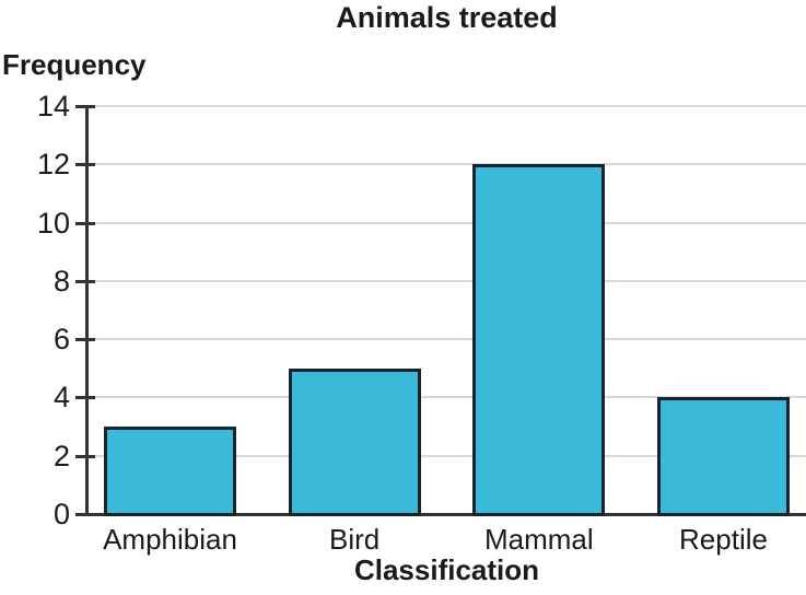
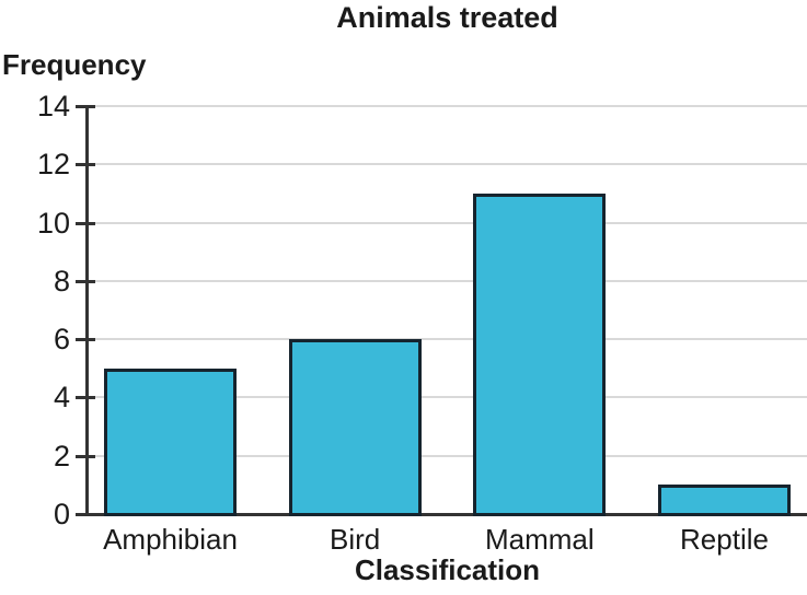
Amphibian: 3 -> 5
Bird: 5 -> 6
Mammal: 12 -> 11
Reptile: 4 -> 1
